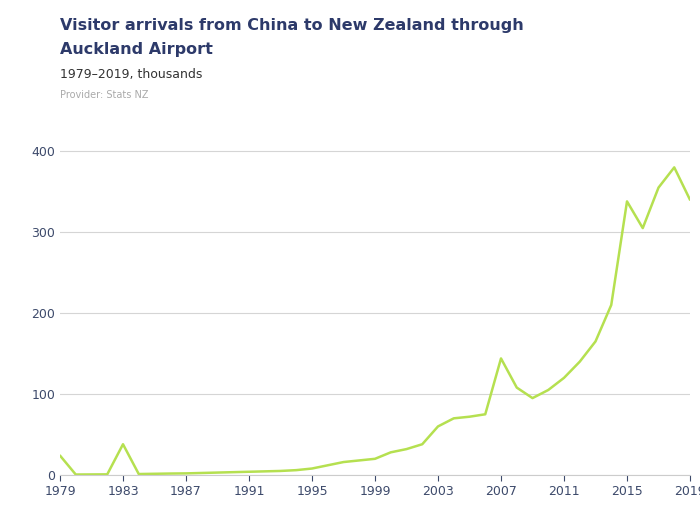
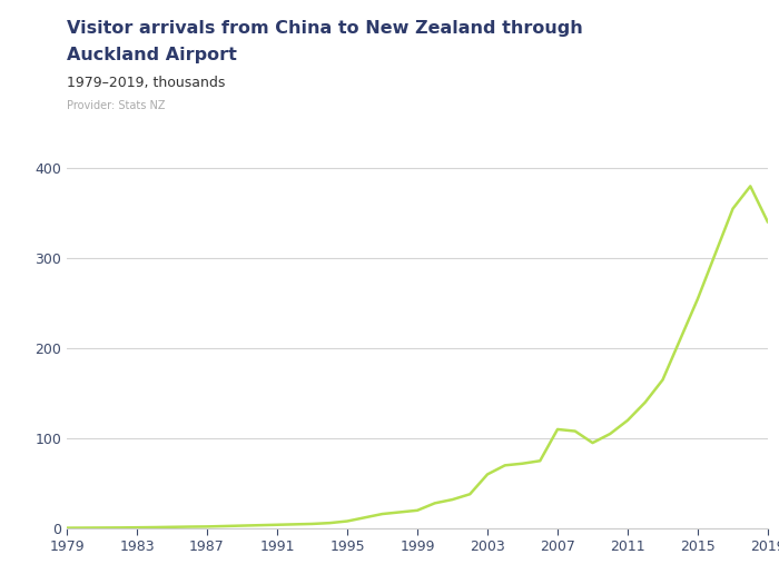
1979: 24 -> 0
1983: 38 -> 1
2007: 144 -> 110
2015: 338 -> 255
